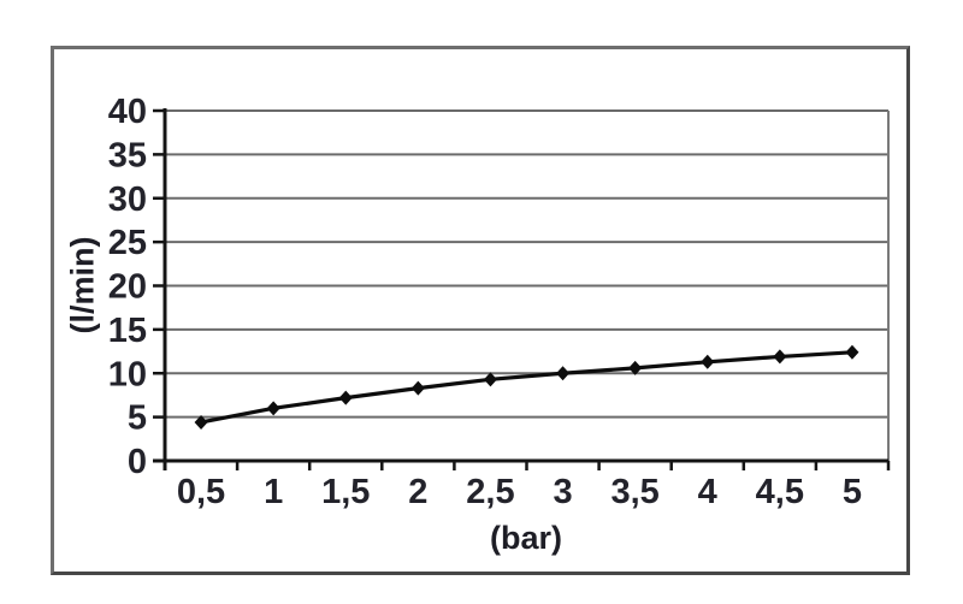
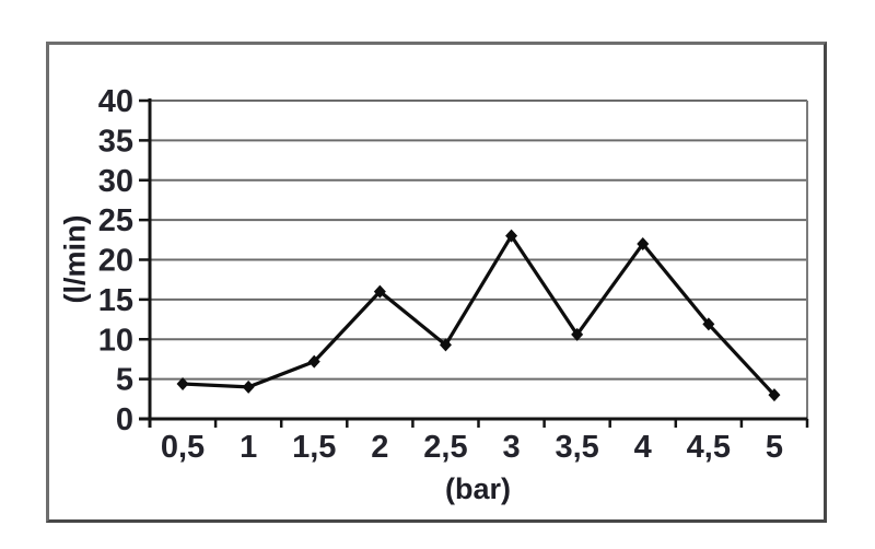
1: 6 -> 4
2: 8 -> 16
3: 10 -> 23
4: 11 -> 22
5: 12 -> 3
